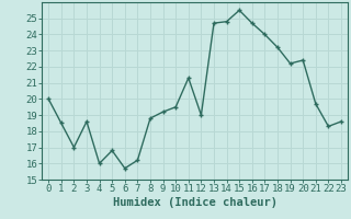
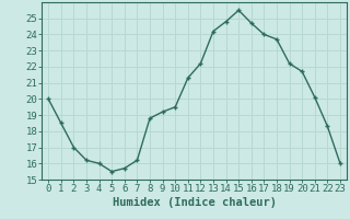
3: 18.6 -> 16.2
5: 16.8 -> 15.5
12: 19.0 -> 22.2
13: 24.7 -> 24.2
18: 23.2 -> 23.7
20: 22.4 -> 21.7
21: 19.7 -> 20.1
23: 18.6 -> 16.0
